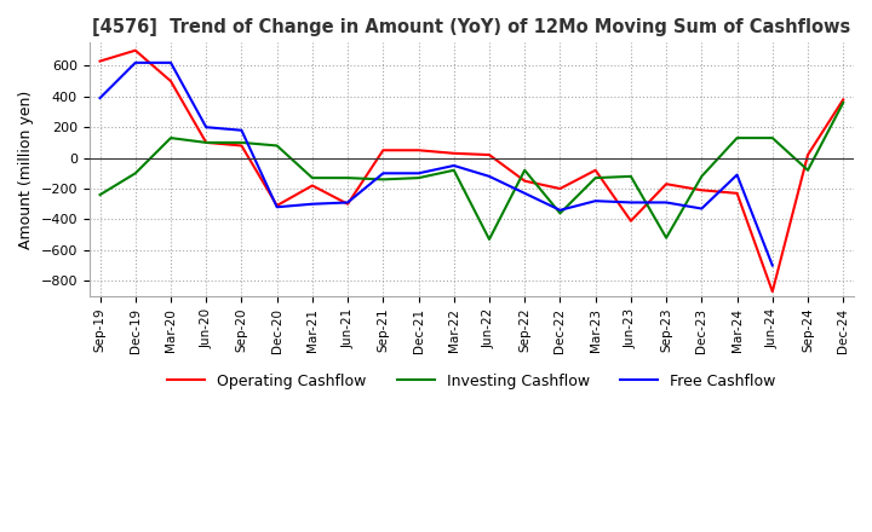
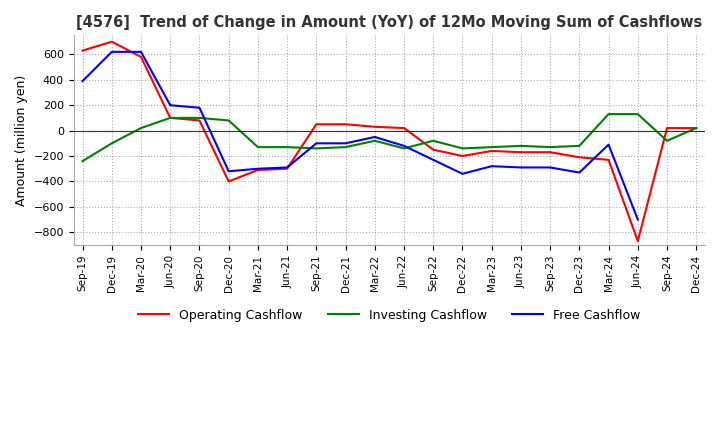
Operating Cashflow/Mar-20: 500 -> 580
Investing Cashflow/Mar-20: 130 -> 20
Operating Cashflow/Dec-20: -310 -> -400
Operating Cashflow/Mar-21: -180 -> -310
Investing Cashflow/Jun-22: -530 -> -140
Investing Cashflow/Dec-22: -360 -> -140
Operating Cashflow/Mar-23: -80 -> -160
Operating Cashflow/Jun-23: -410 -> -170
Investing Cashflow/Sep-23: -520 -> -130
Operating Cashflow/Dec-24: 380 -> 20
Investing Cashflow/Dec-24: 360 -> 20
